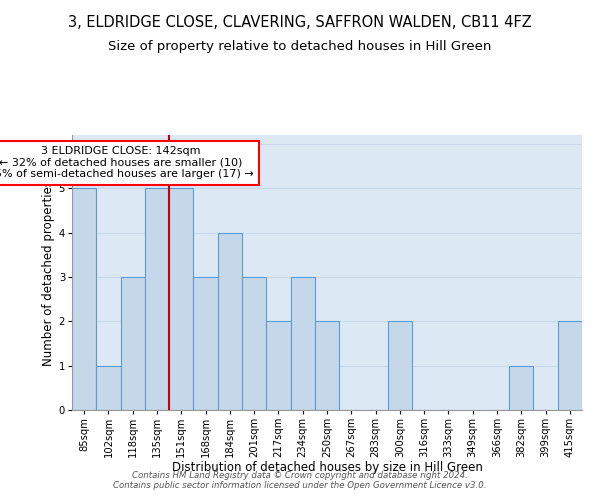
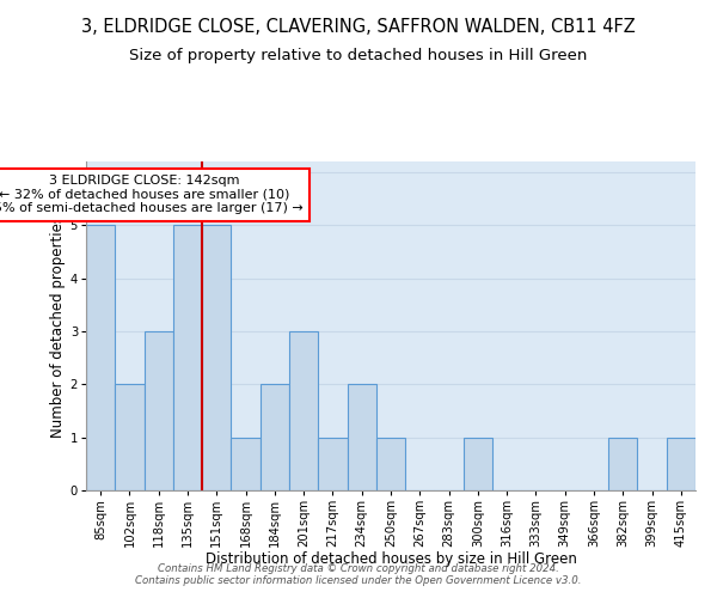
102sqm: 1 -> 2
168sqm: 3 -> 1
184sqm: 4 -> 2
217sqm: 2 -> 1
234sqm: 3 -> 2
250sqm: 2 -> 1
300sqm: 2 -> 1
415sqm: 2 -> 1
